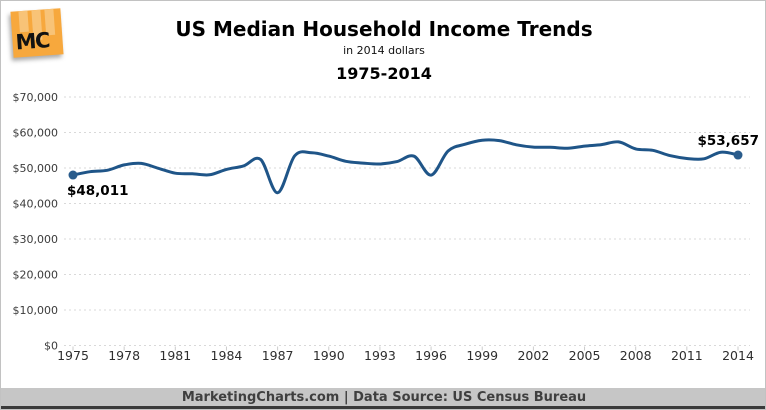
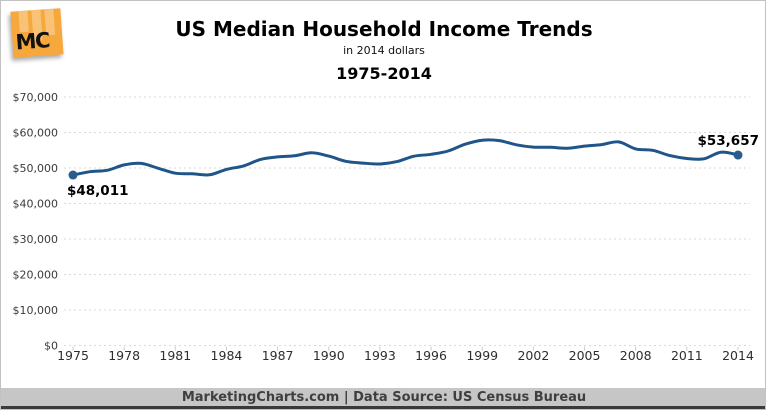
1987: $43000 -> $53000
1996: $48000 -> $54000
